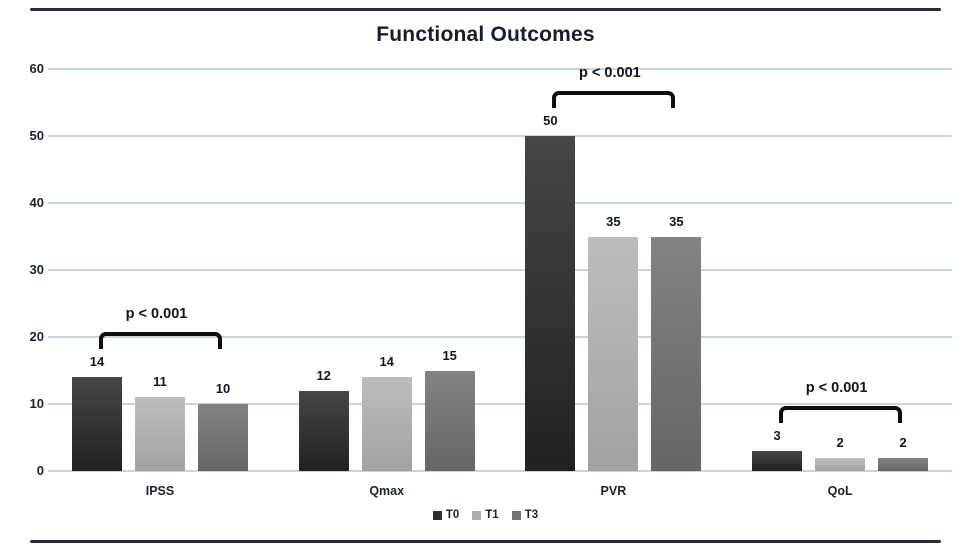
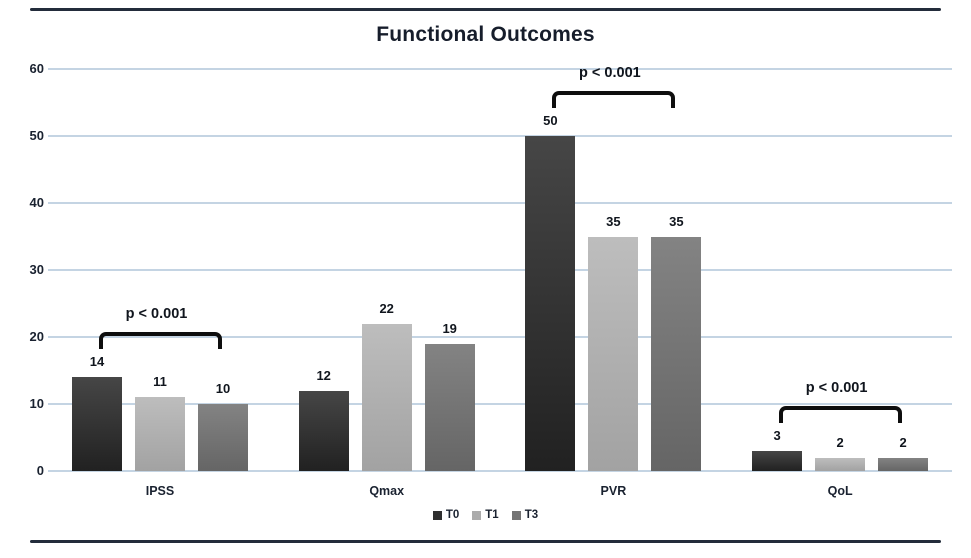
T1/Qmax: 14 -> 22
T3/Qmax: 15 -> 19
